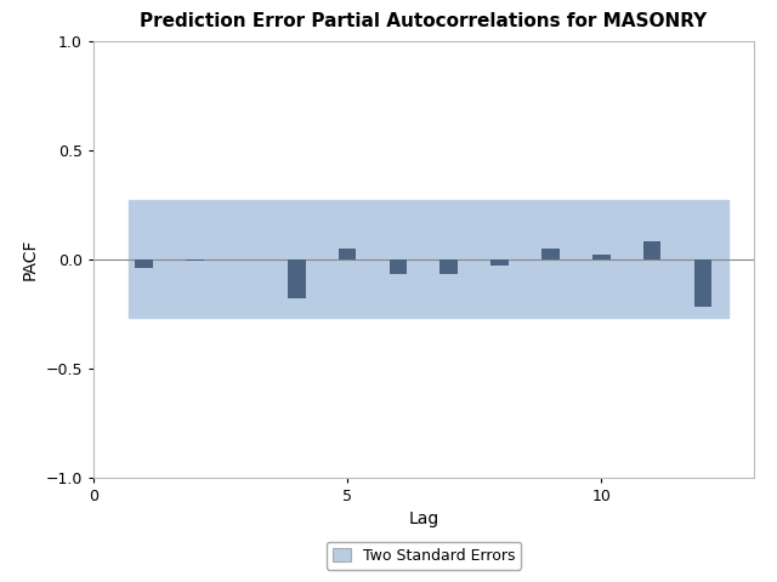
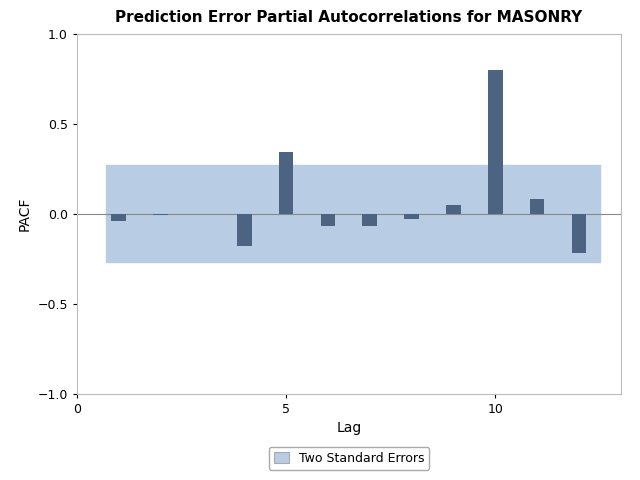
5: 0.05 -> 0.34
10: 0.02 -> 0.80
